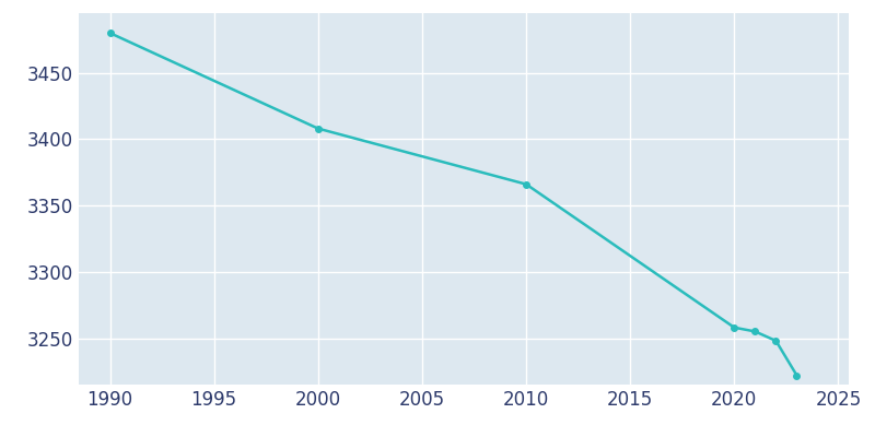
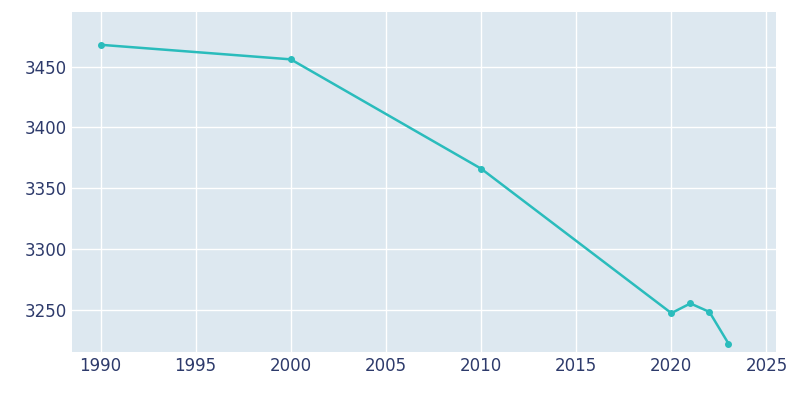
1990: 3480 -> 3468
2000: 3408 -> 3456
2020: 3258 -> 3247
